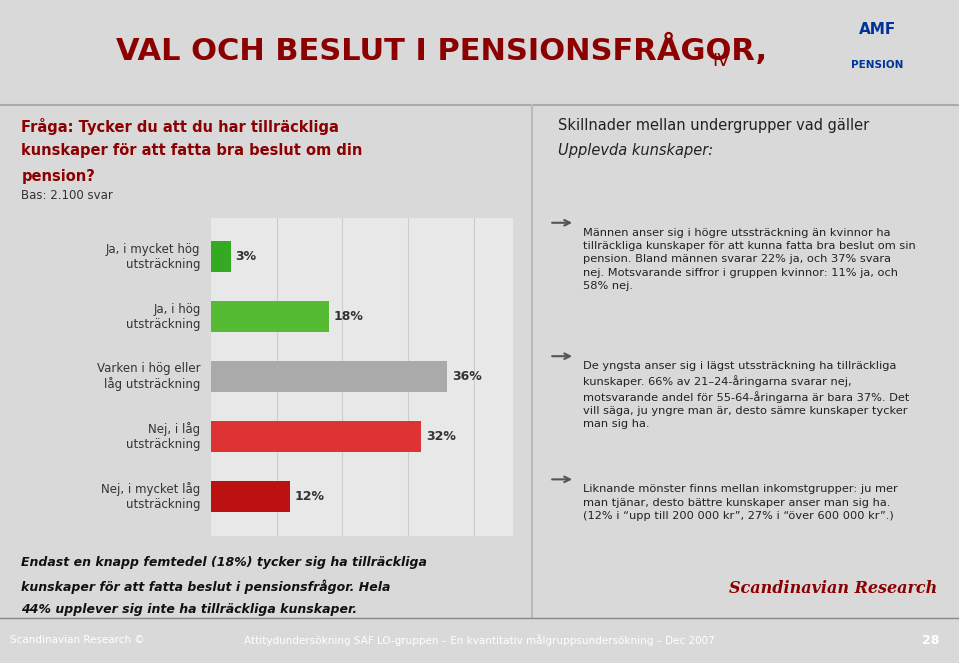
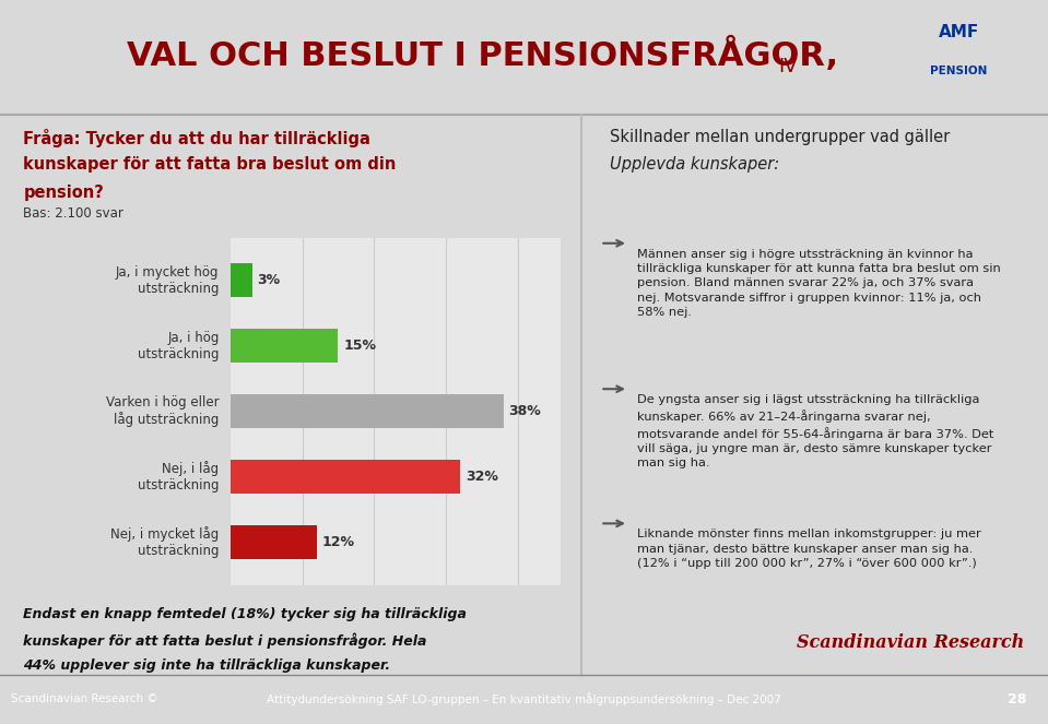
Ja, i hög utsträckning: 18% -> 15%
Varken i hög eller låg utsträckning: 36% -> 38%
